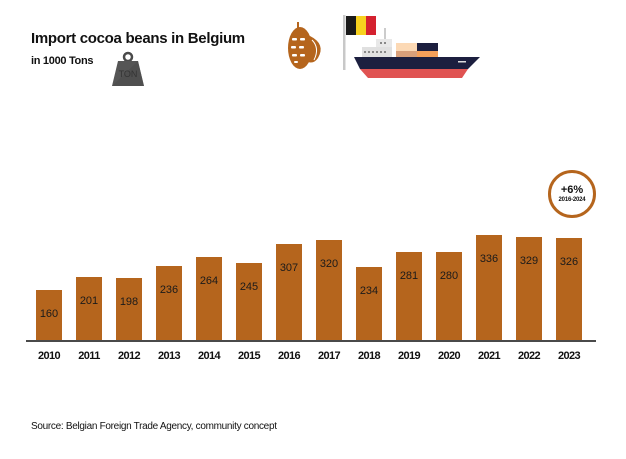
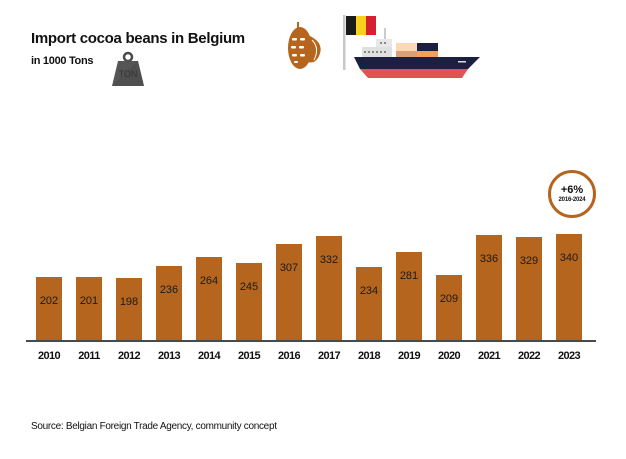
2010: 160 -> 202
2017: 320 -> 332
2020: 280 -> 209
2023: 326 -> 340
